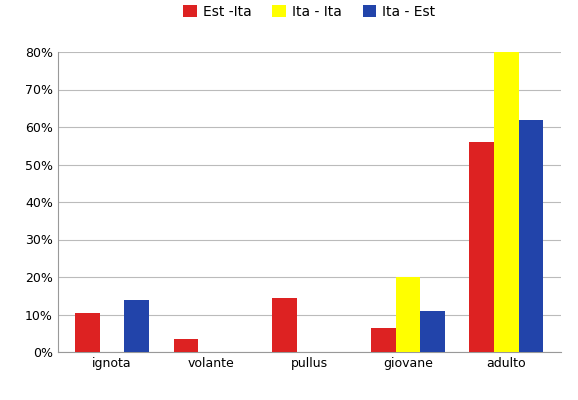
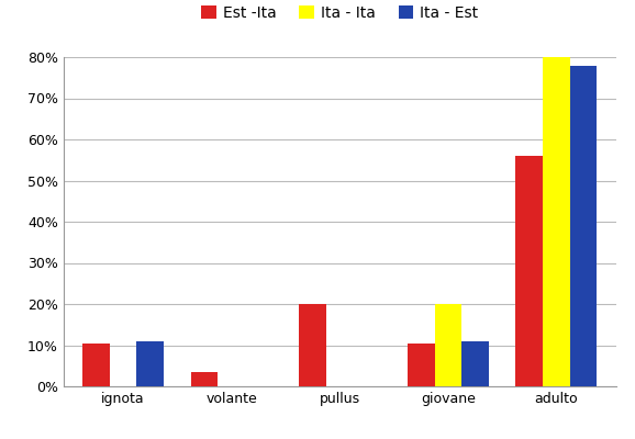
Ita - Est/ignota: 14% -> 11%
Est -Ita/pullus: 14.5% -> 20.0%
Est -Ita/giovane: 6.5% -> 10.5%
Ita - Est/adulto: 62% -> 78%
